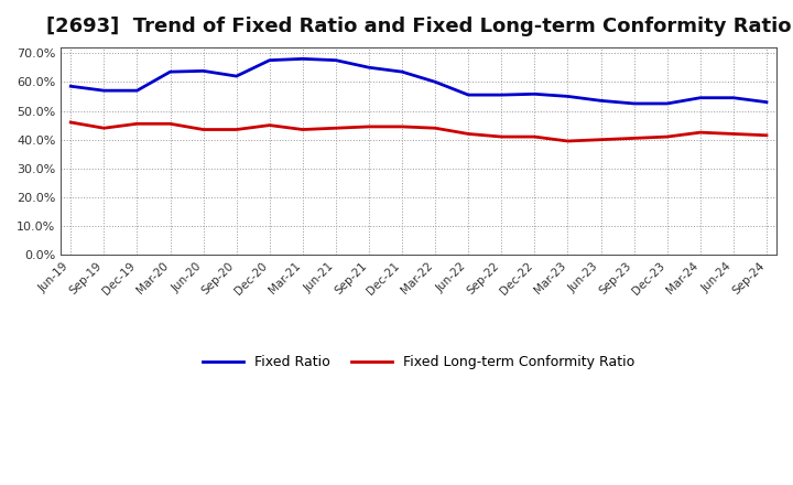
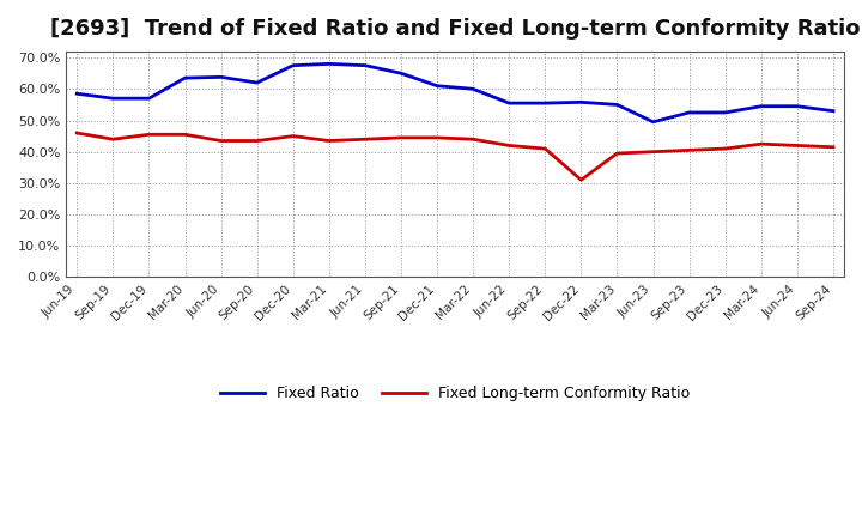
Fixed Ratio/Dec-21: 63.5% -> 61.0%
Fixed Long-term Conformity Ratio/Dec-22: 41.0% -> 31.0%
Fixed Ratio/Jun-23: 53.5% -> 49.5%
